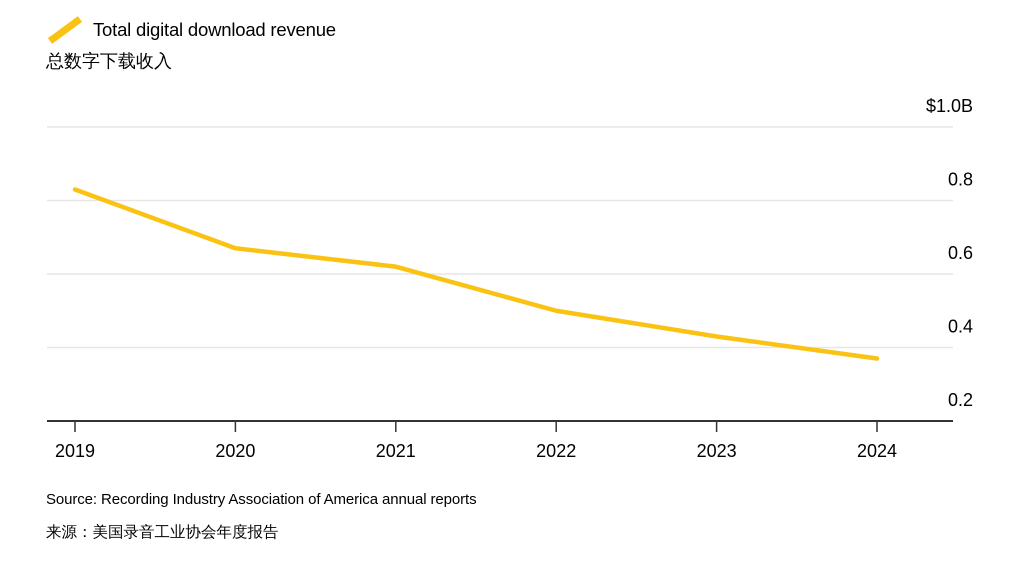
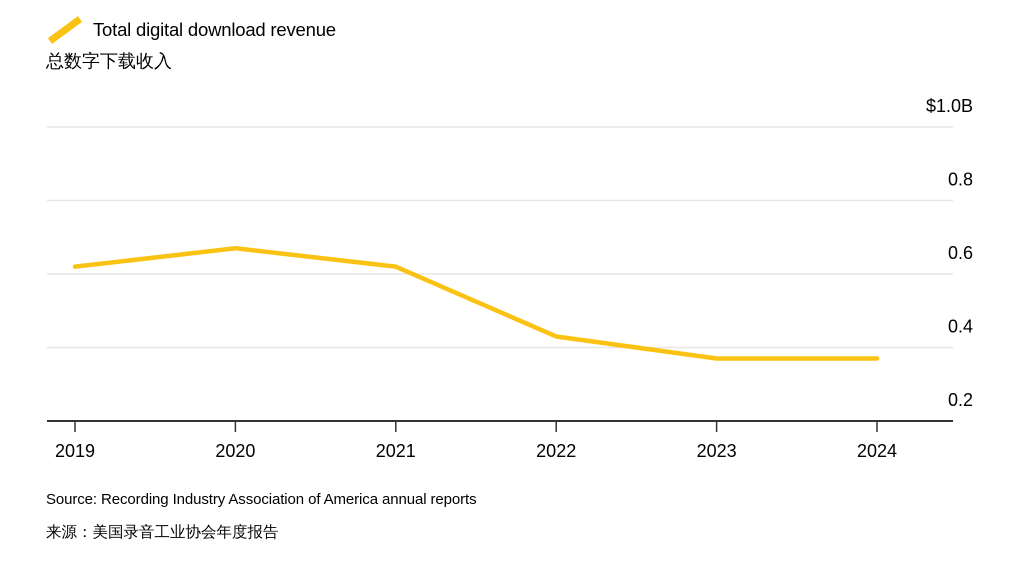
2019: $0.83B -> $0.62B
2022: $0.50B -> $0.43B
2023: $0.43B -> $0.37B
